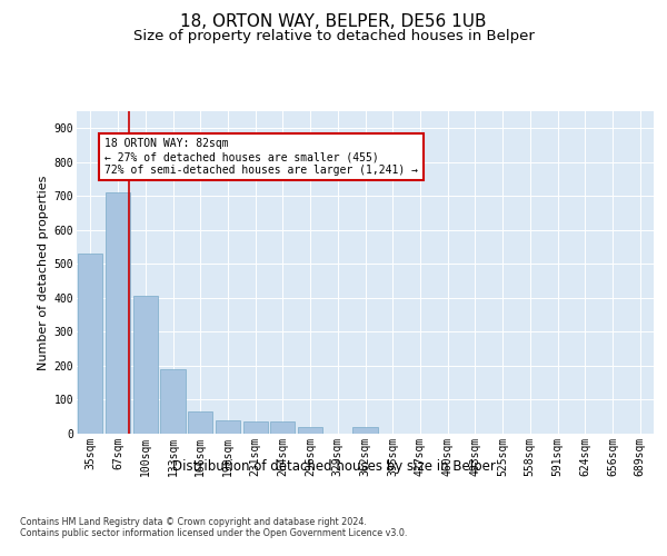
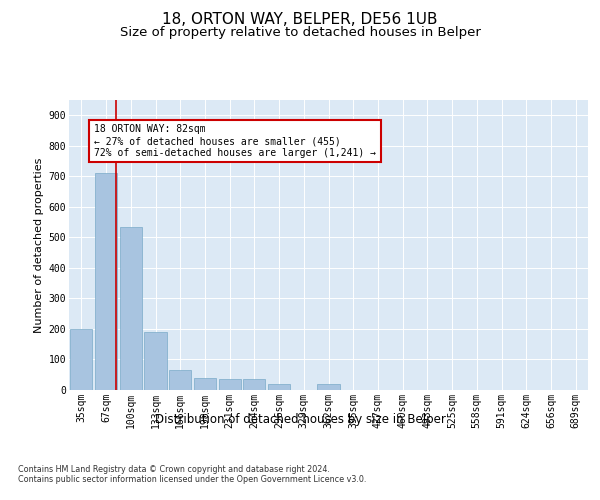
35sqm: 530 -> 200
100sqm: 405 -> 535
